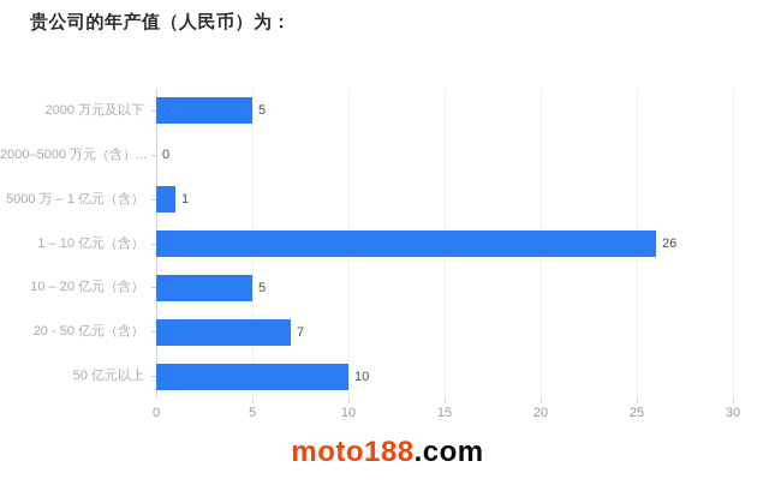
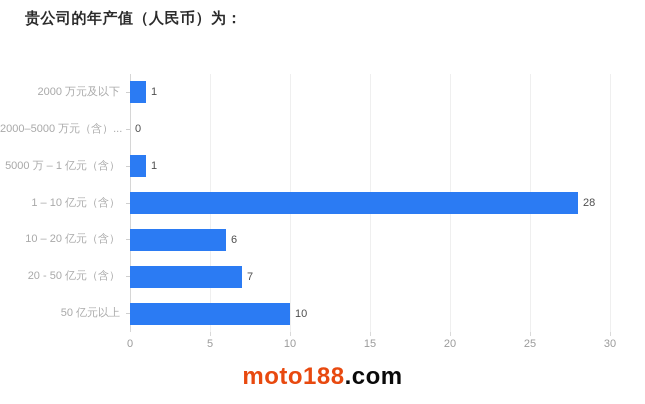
2000 万元及以下: 5 -> 1
1 – 10 亿元（含）: 26 -> 28
10 – 20 亿元（含）: 5 -> 6
